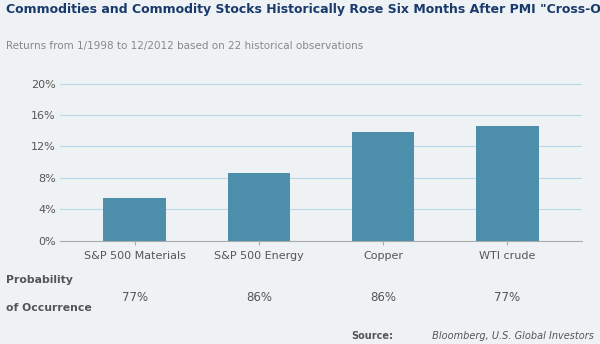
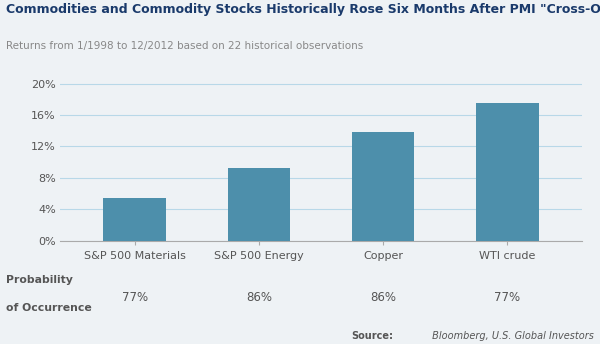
S&P 500 Energy: 8.6% -> 9.3%
WTI crude: 14.6% -> 17.5%
